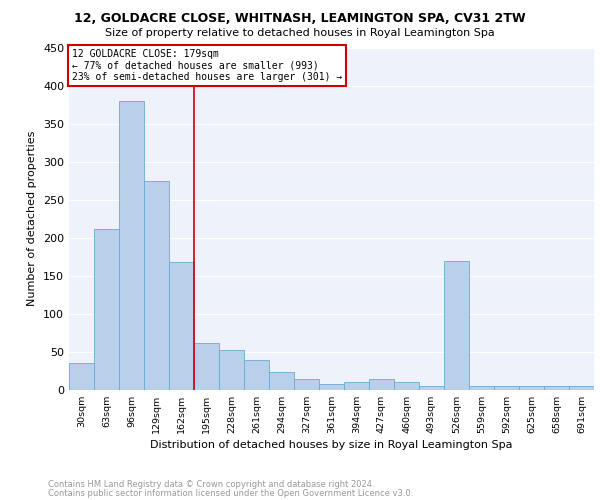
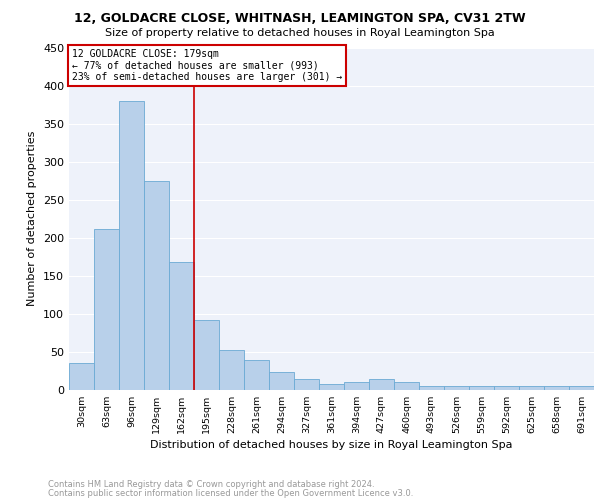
195sqm: 62 -> 92
526sqm: 170 -> 5
